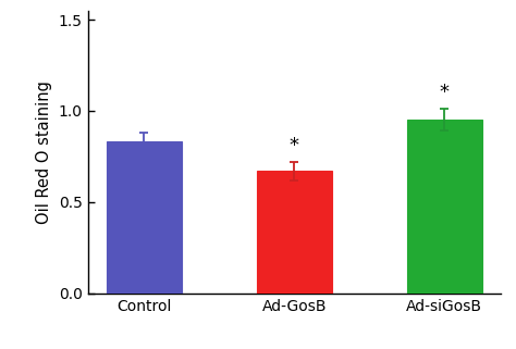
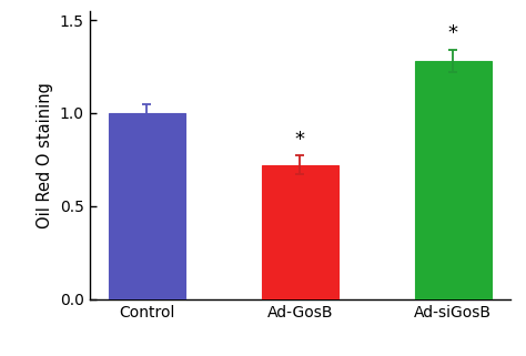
Control: 0.83 -> 1.00
Ad-GosB: 0.67 -> 0.72
Ad-siGosB: 0.95 -> 1.28
